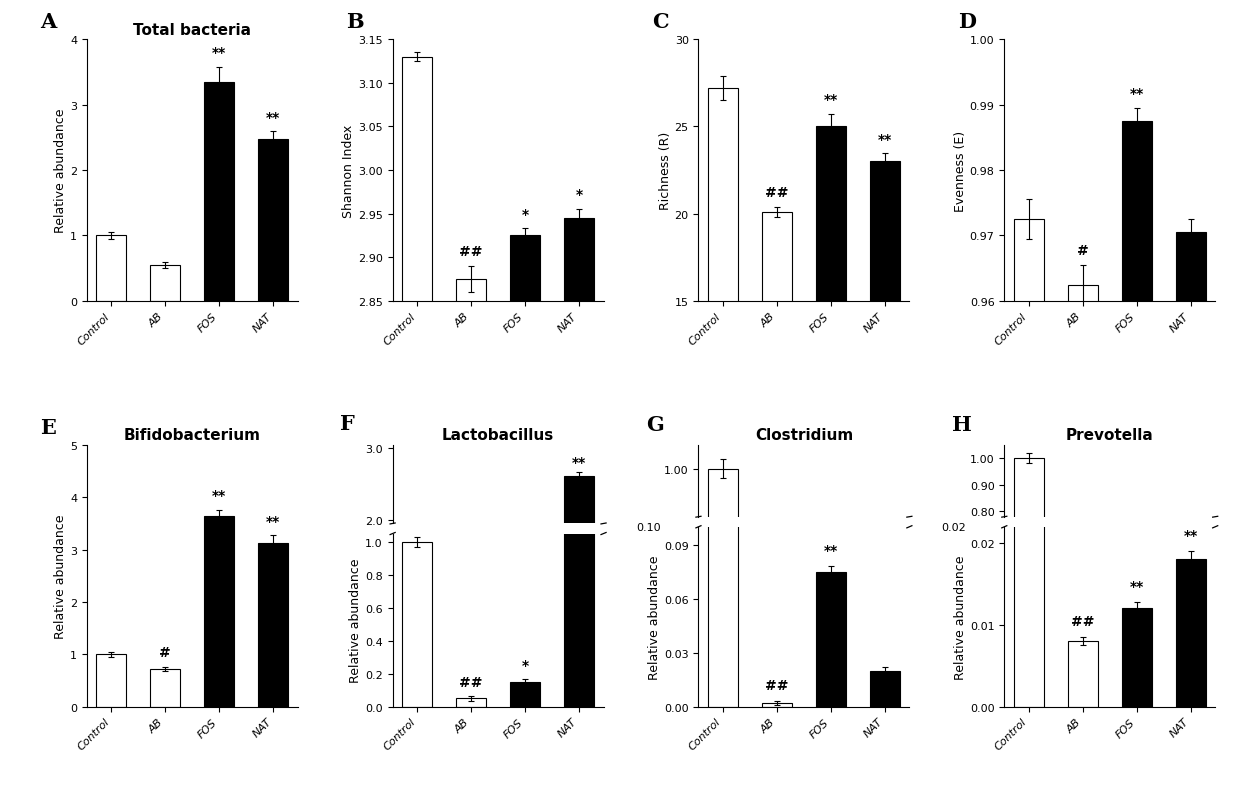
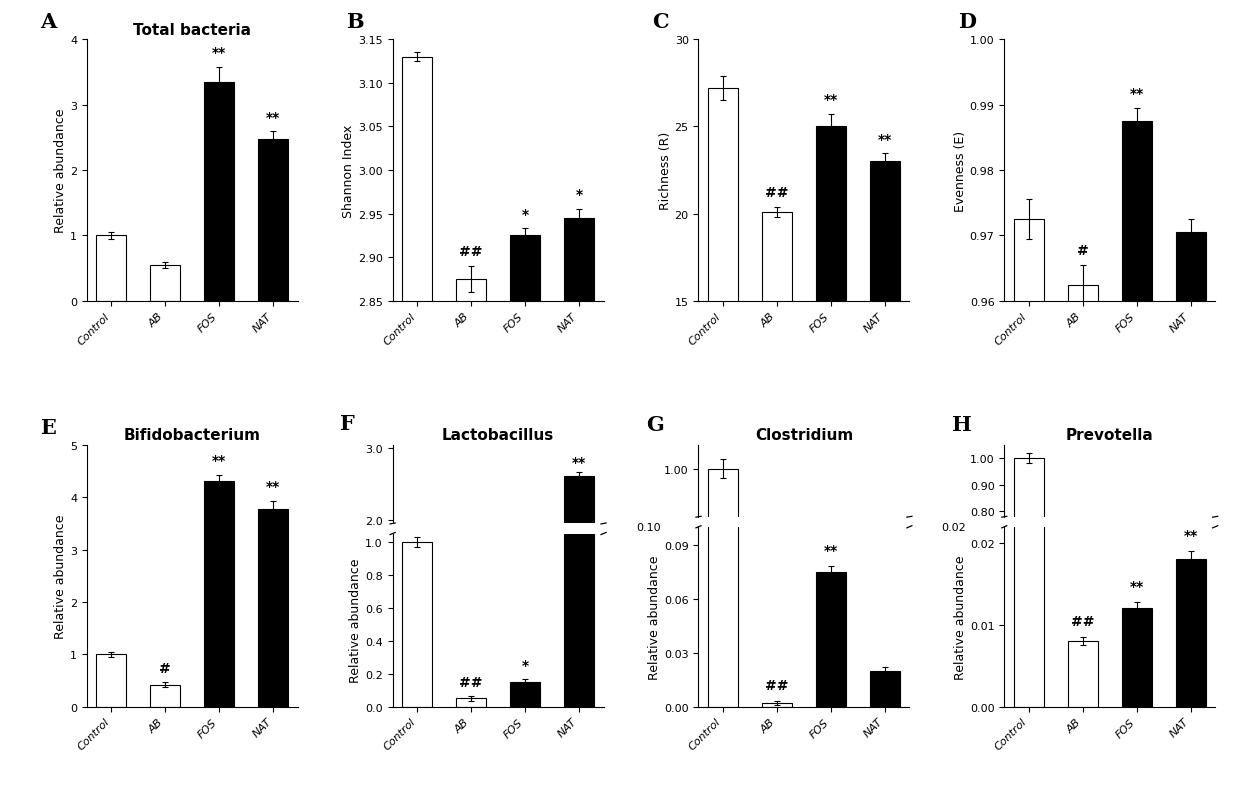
Bifidobacterium/AB: 0.72 -> 0.42
Bifidobacterium/FOS: 3.64 -> 4.30
Bifidobacterium/NAT: 3.12 -> 3.78
